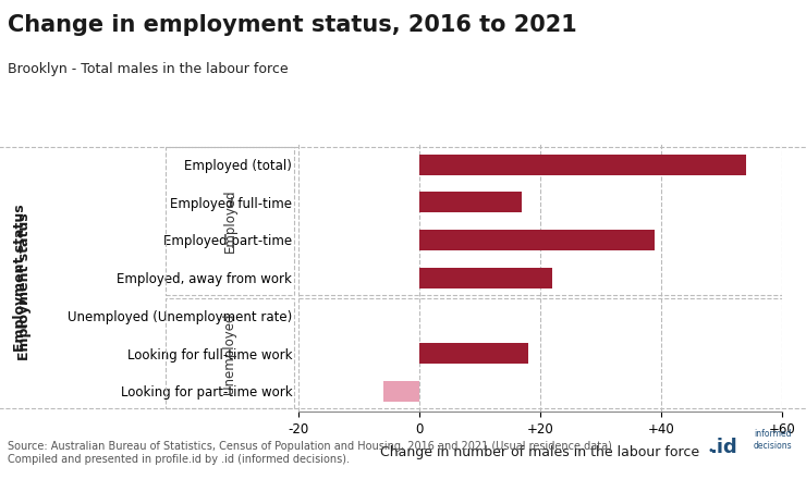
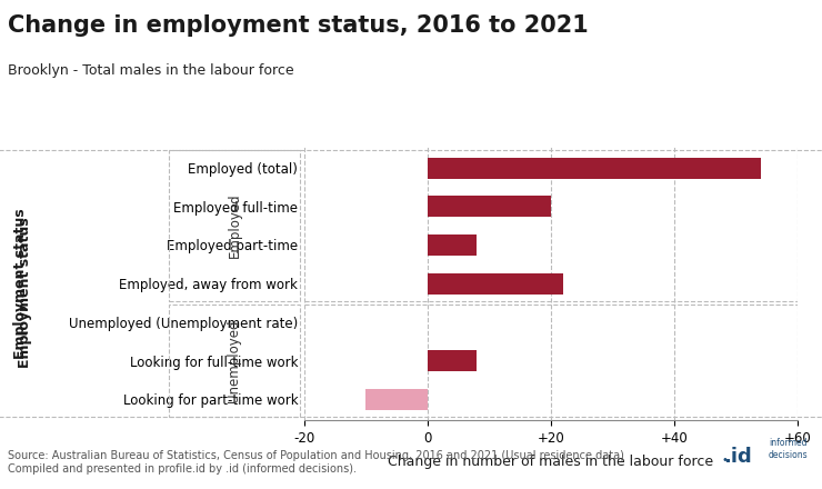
Employed full-time: 17 -> 20
Employed part-time: 39 -> 8
Looking for full-time work: 18 -> 8
Looking for part-time work: -6 -> -10
